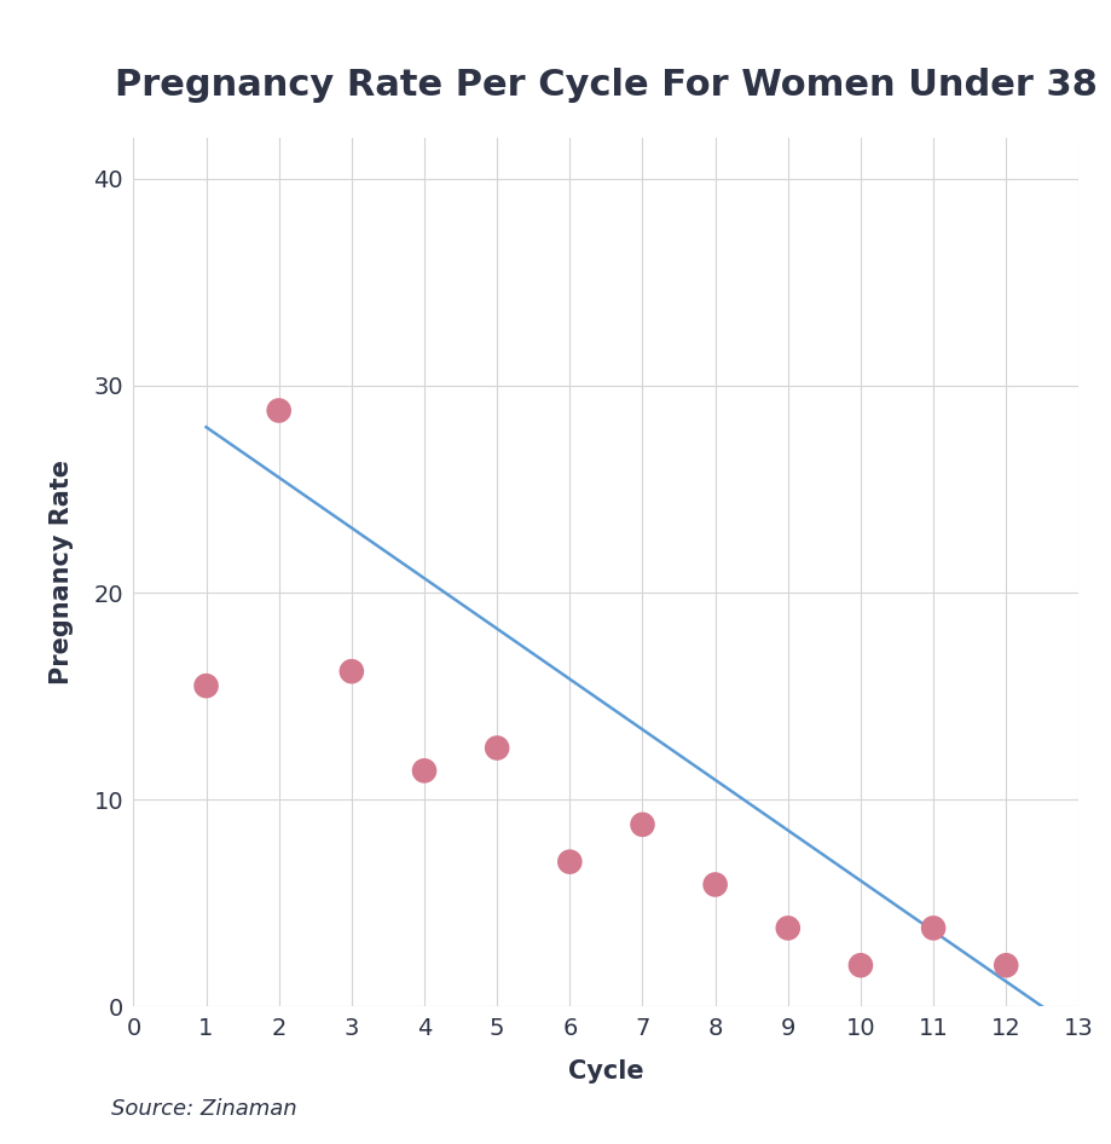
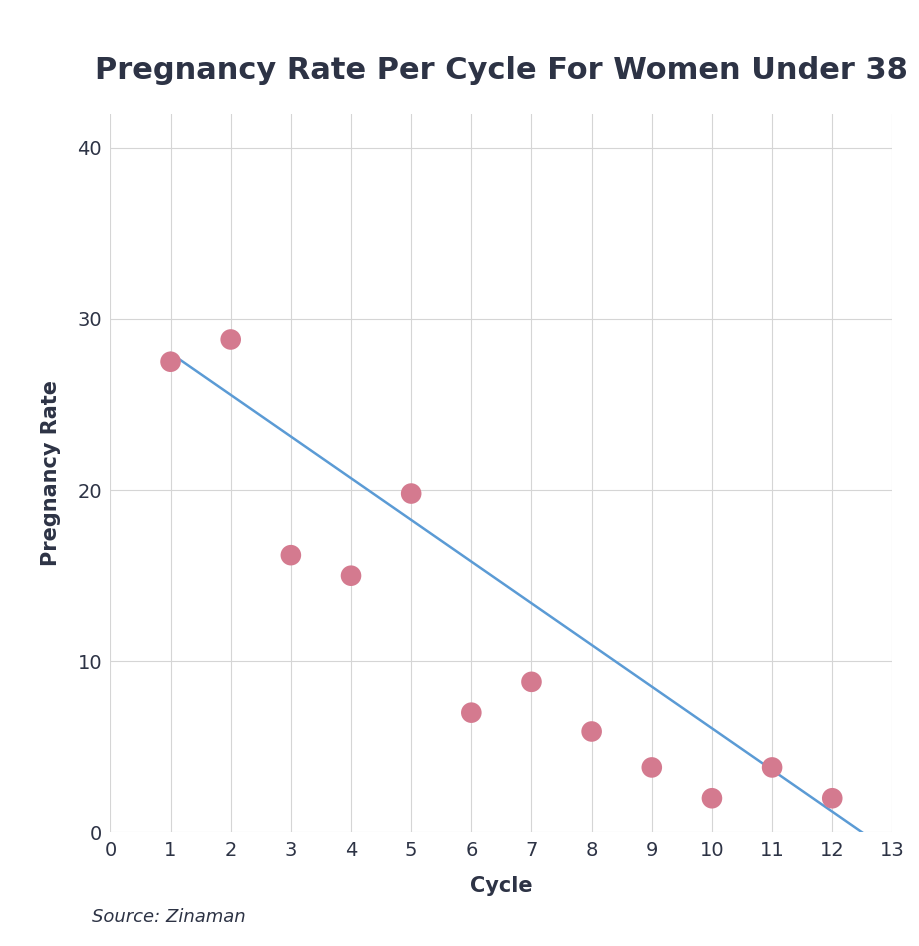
1: 15.5 -> 27.5
4: 11.4 -> 15.0
5: 12.5 -> 19.8
